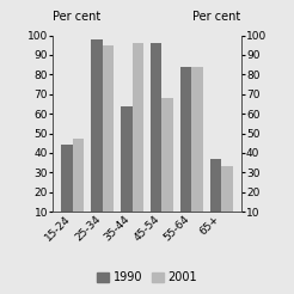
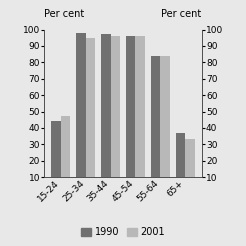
1990/35-44: 64 -> 97
2001/45-54: 68 -> 96
